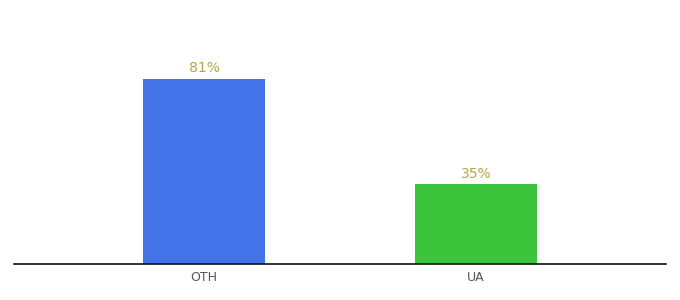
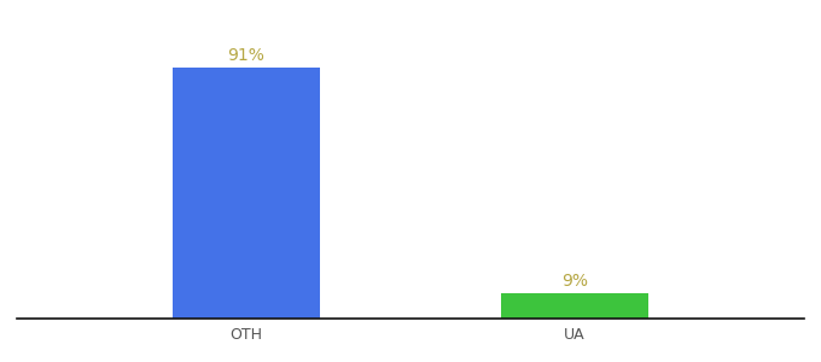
OTH: 81% -> 91%
UA: 35% -> 9%
